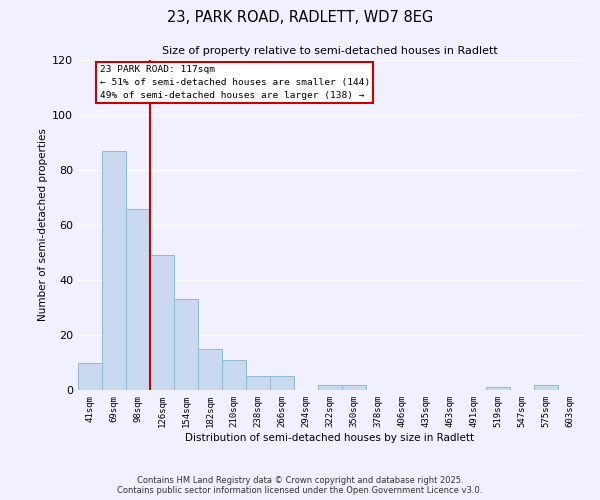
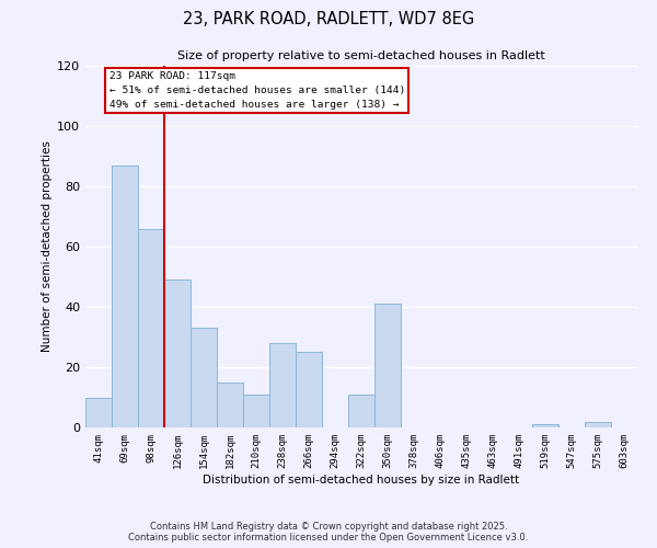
238sqm: 5 -> 28
266sqm: 5 -> 25
322sqm: 2 -> 11
350sqm: 2 -> 41
